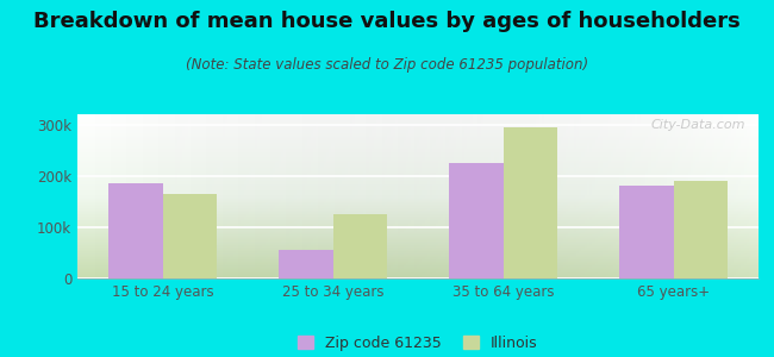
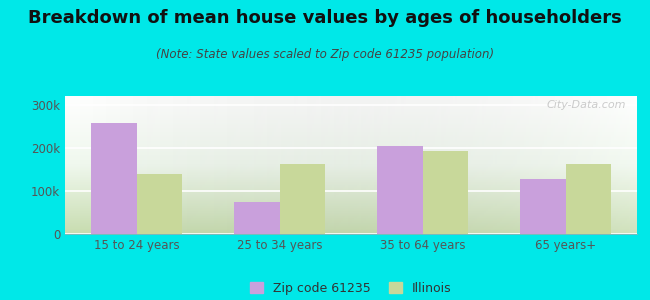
Zip code 61235/15 to 24 years: 185k -> 258k
Illinois/15 to 24 years: 165k -> 140k
Zip code 61235/25 to 34 years: 55k -> 75k
Illinois/25 to 34 years: 125k -> 163k
Zip code 61235/35 to 64 years: 225k -> 204k
Illinois/35 to 64 years: 295k -> 193k
Zip code 61235/65 years+: 180k -> 127k
Illinois/65 years+: 190k -> 163k
